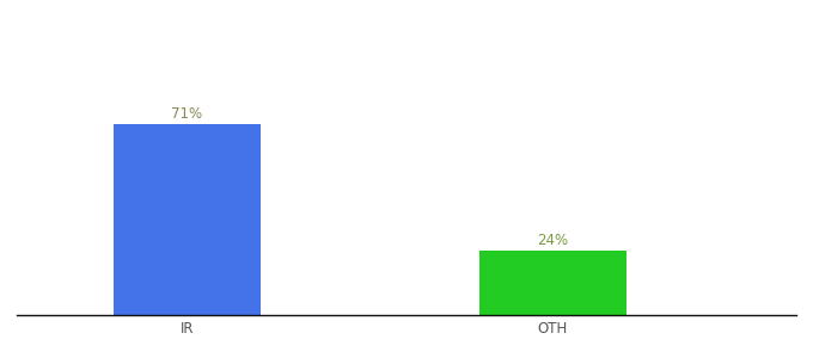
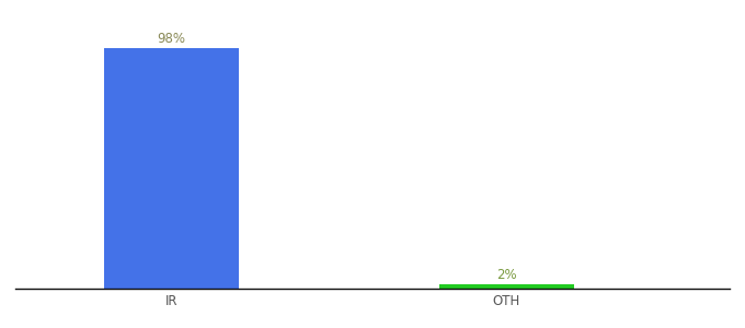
IR: 71% -> 98%
OTH: 24% -> 2%
